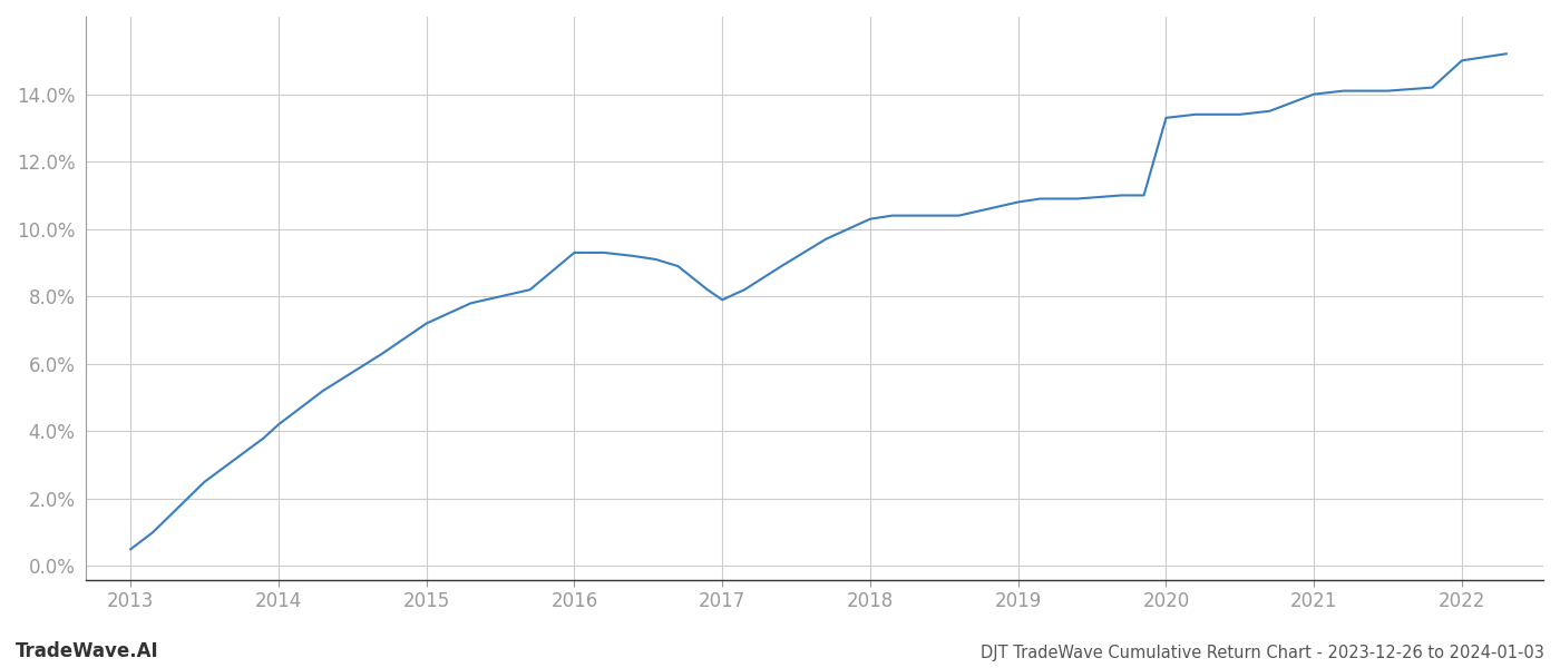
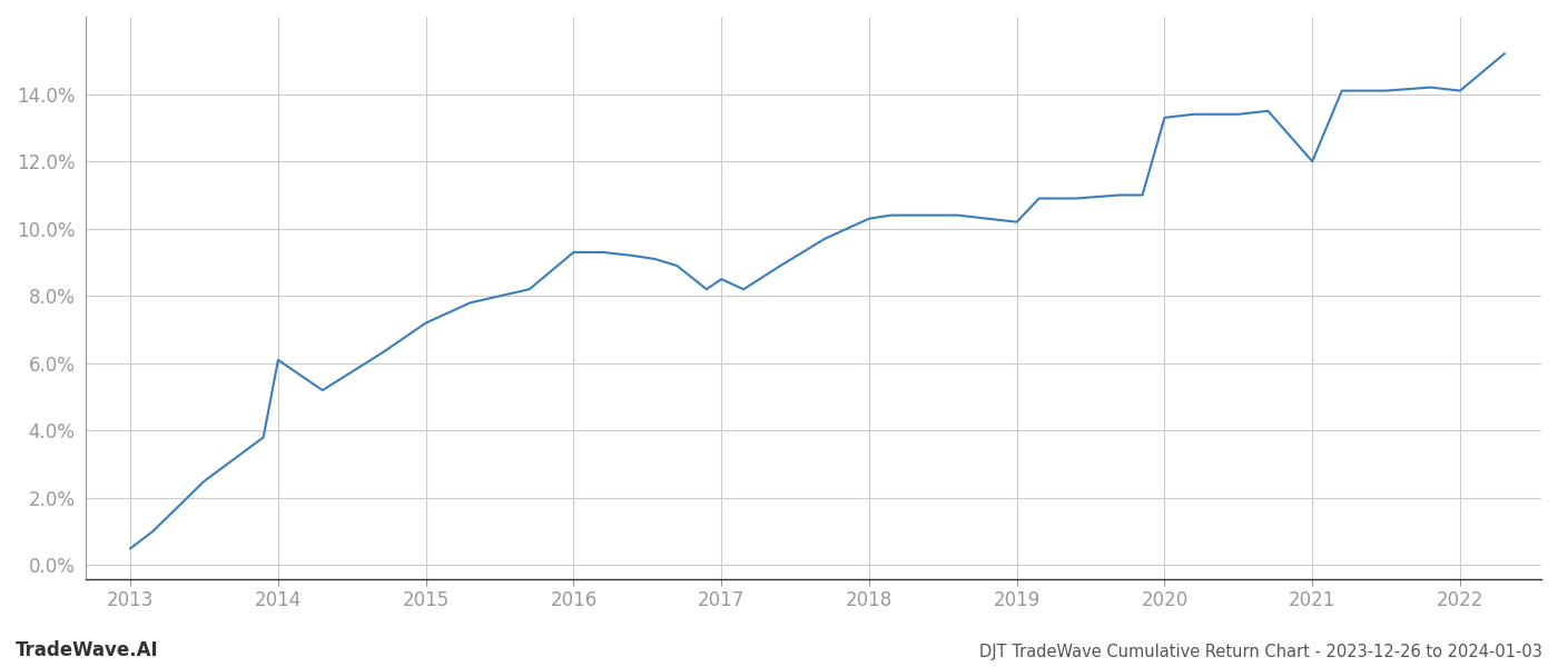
2014: 4.2% -> 6.1%
2017: 7.9% -> 8.5%
2019: 10.8% -> 10.2%
2021: 14.0% -> 12.0%
2022: 15.0% -> 14.1%
